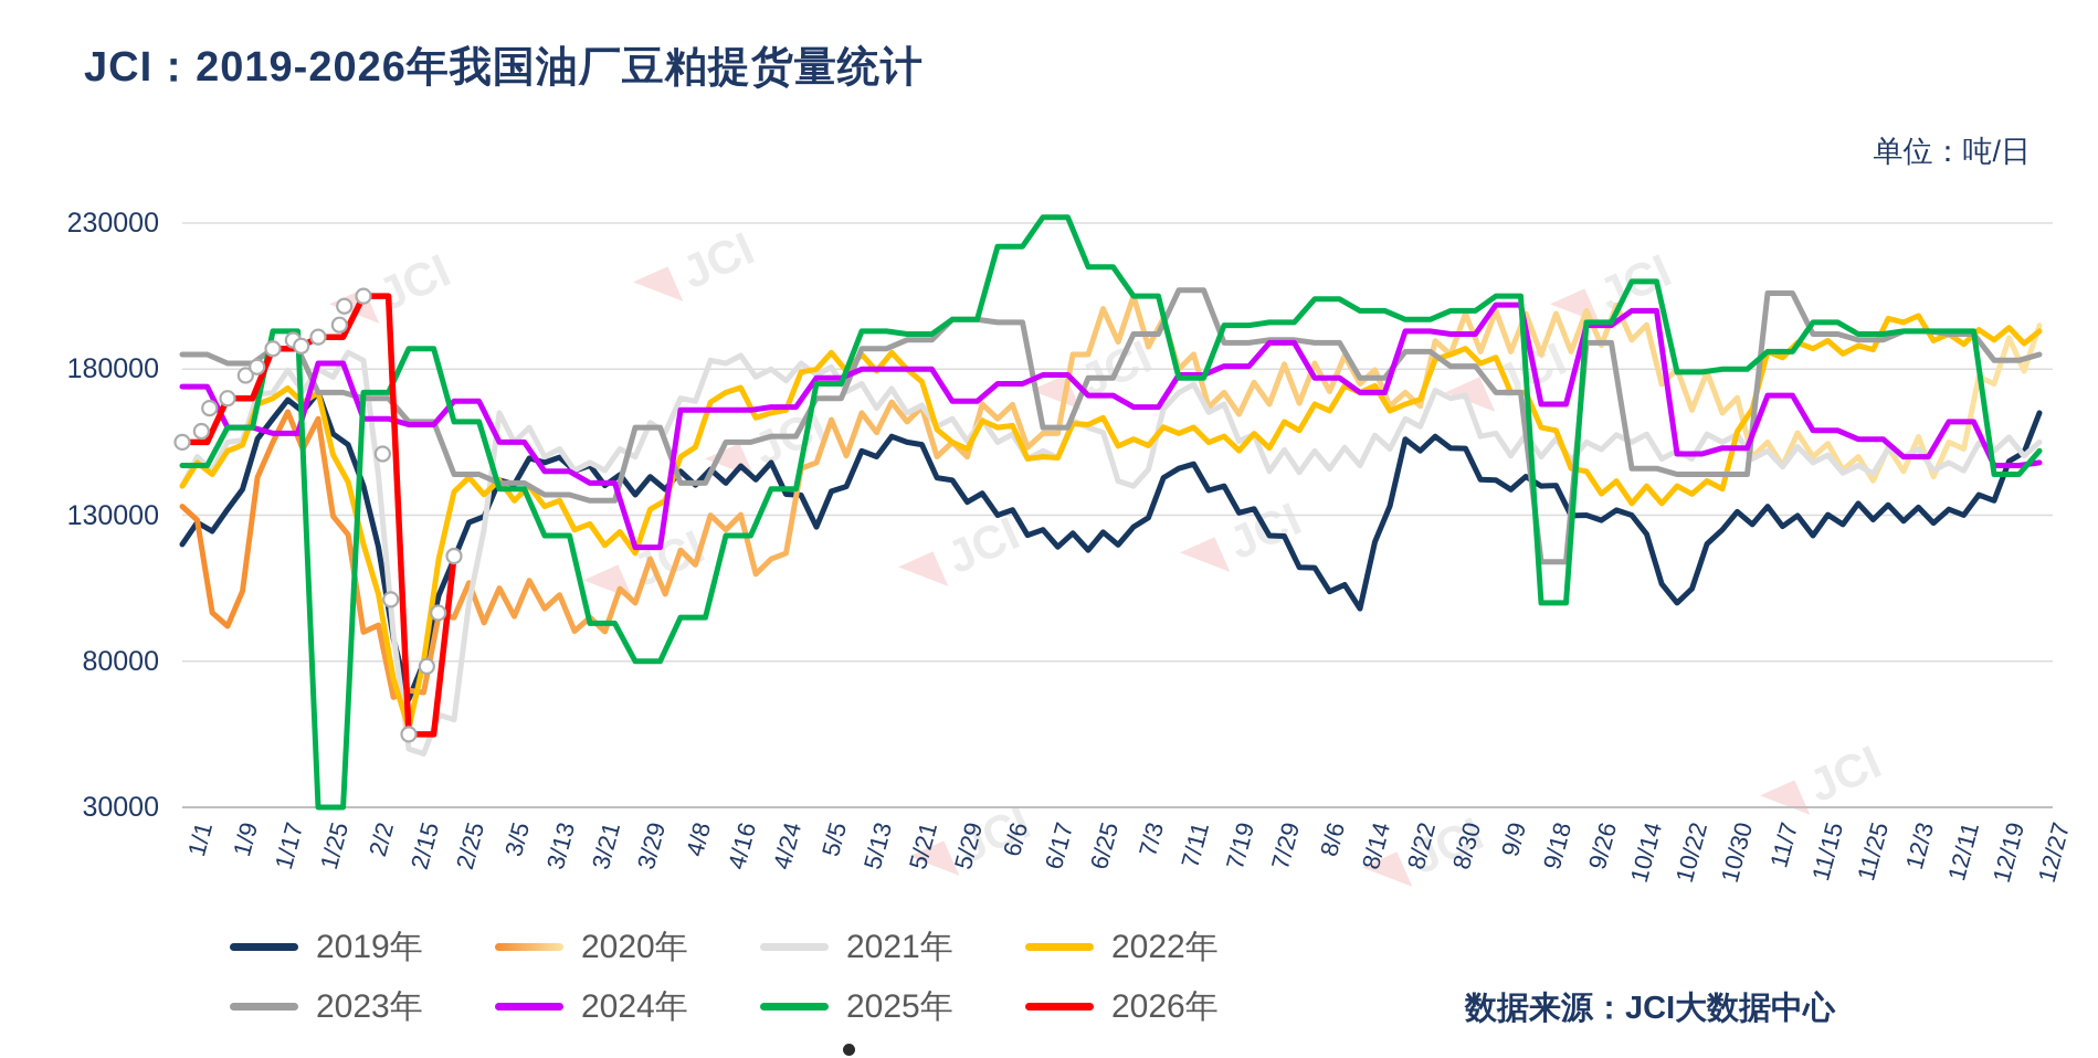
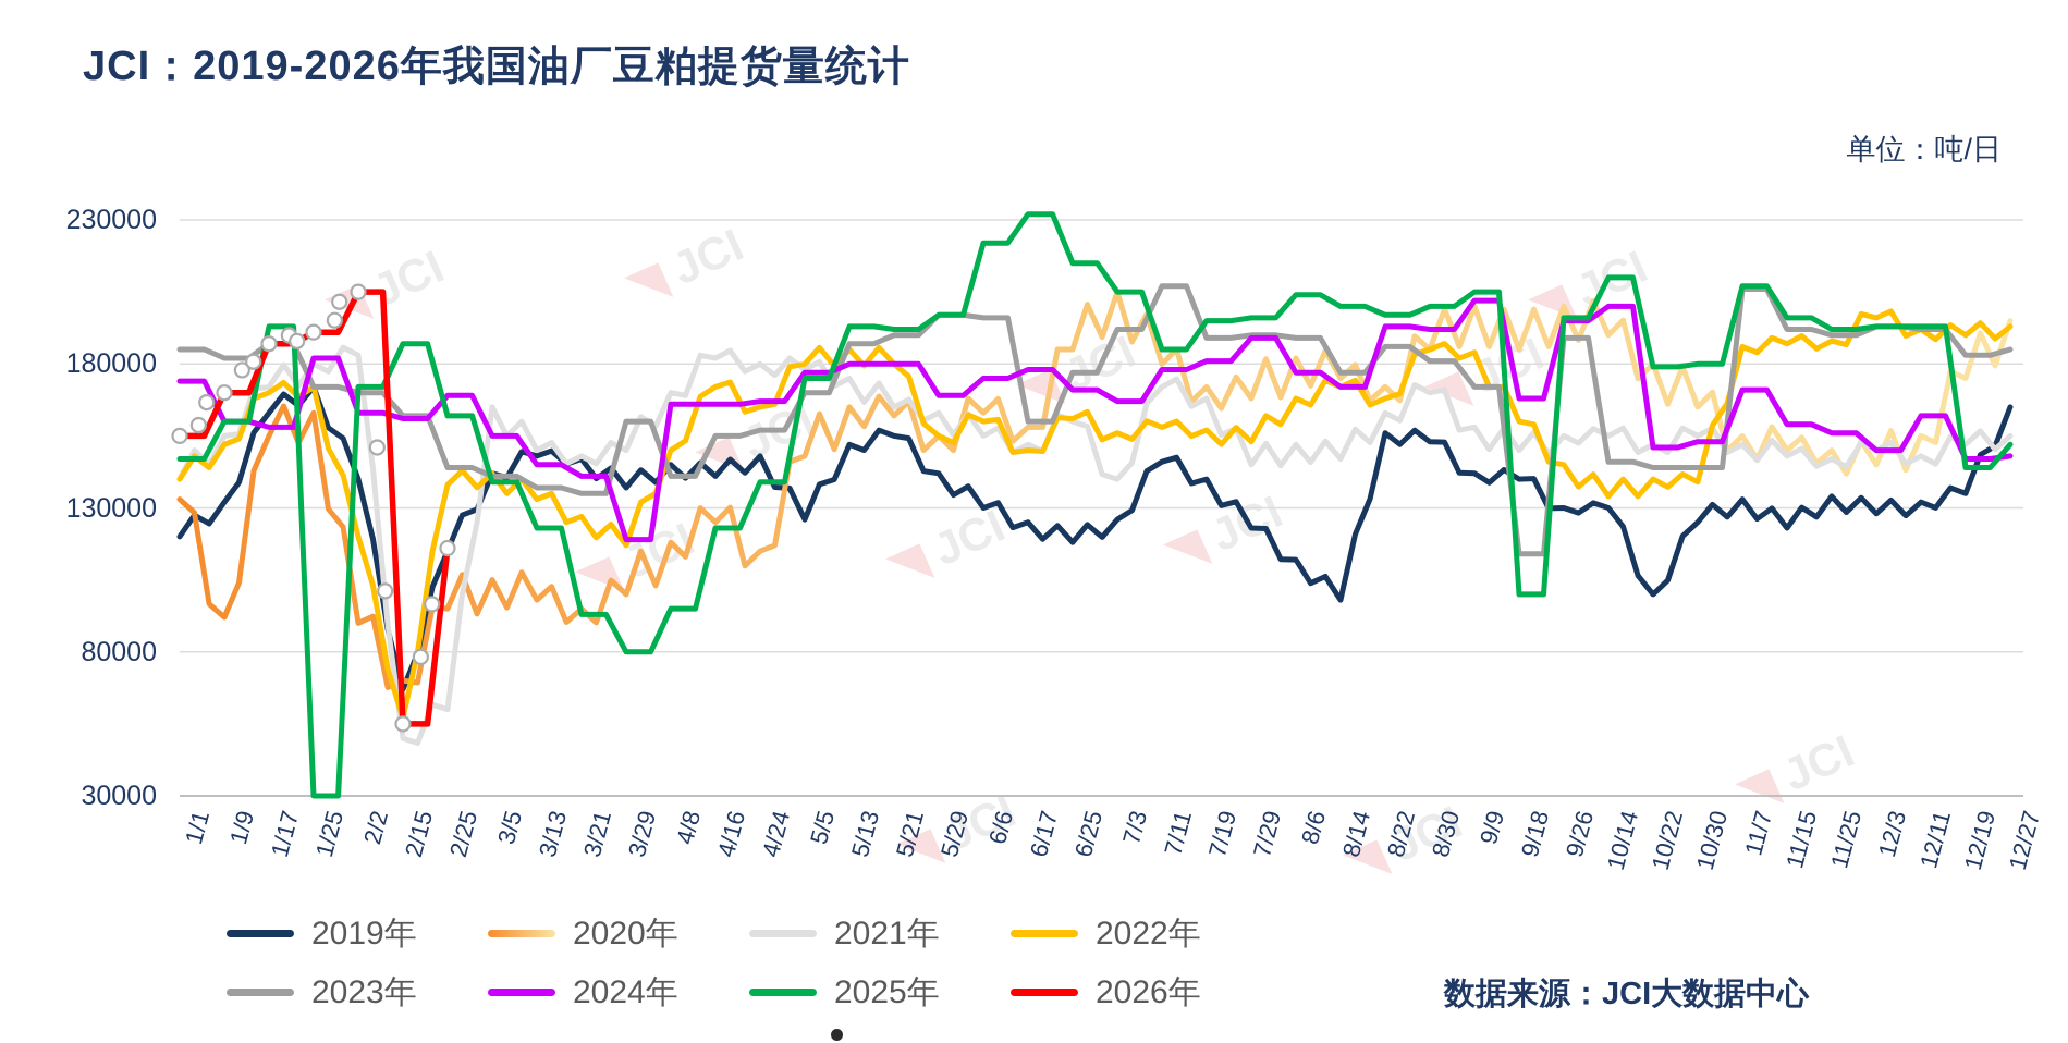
2025年/7/11: 177000 -> 185000
2025年/11/7: 186000 -> 207000
